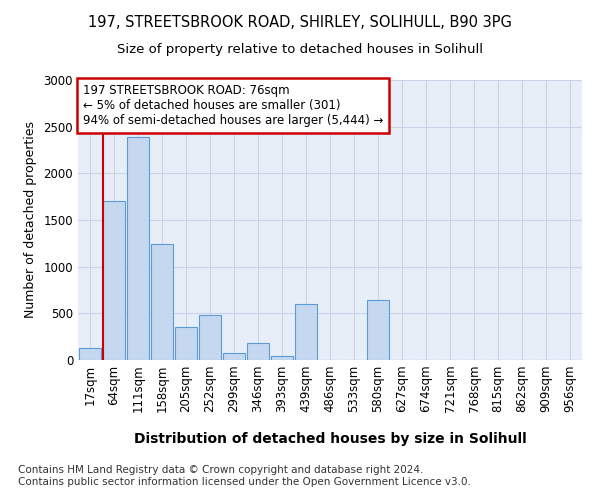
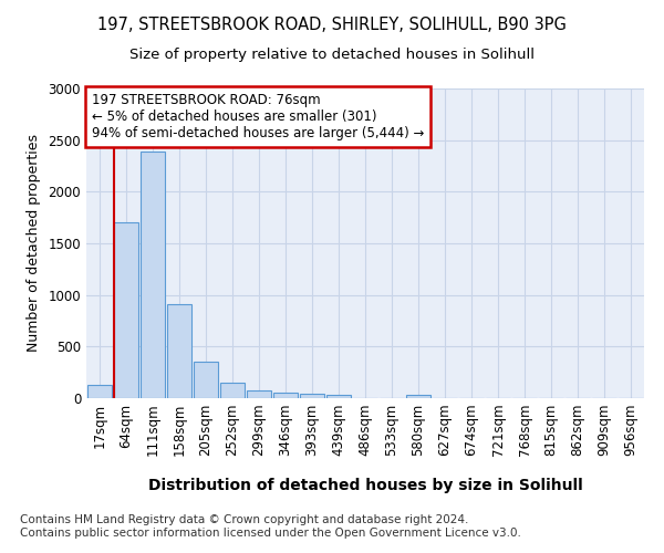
158sqm: 1240 -> 910
252sqm: 480 -> 140
346sqm: 180 -> 60
439sqm: 600 -> 40
580sqm: 640 -> 30
